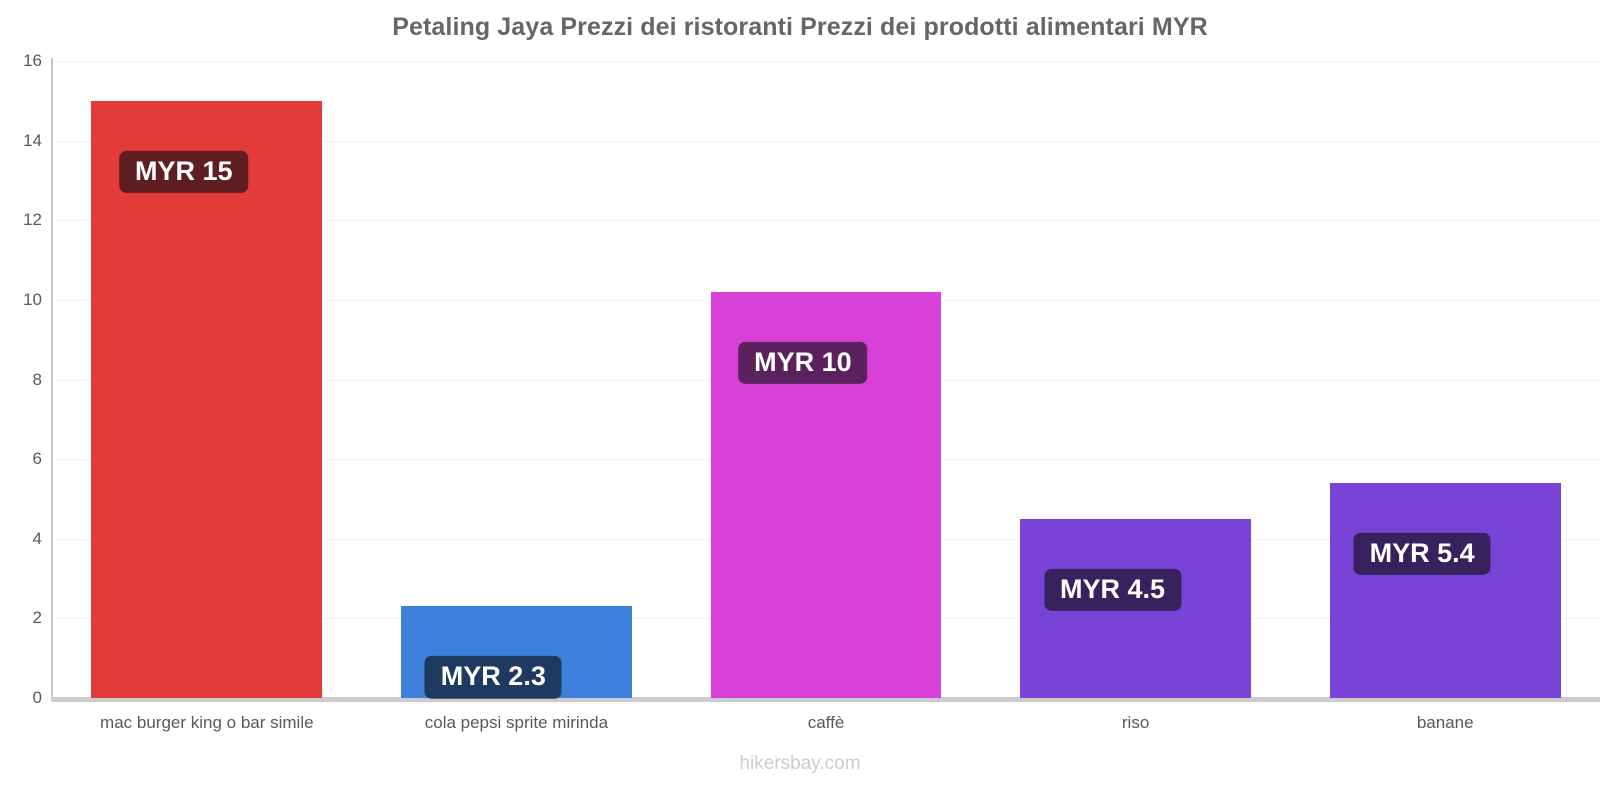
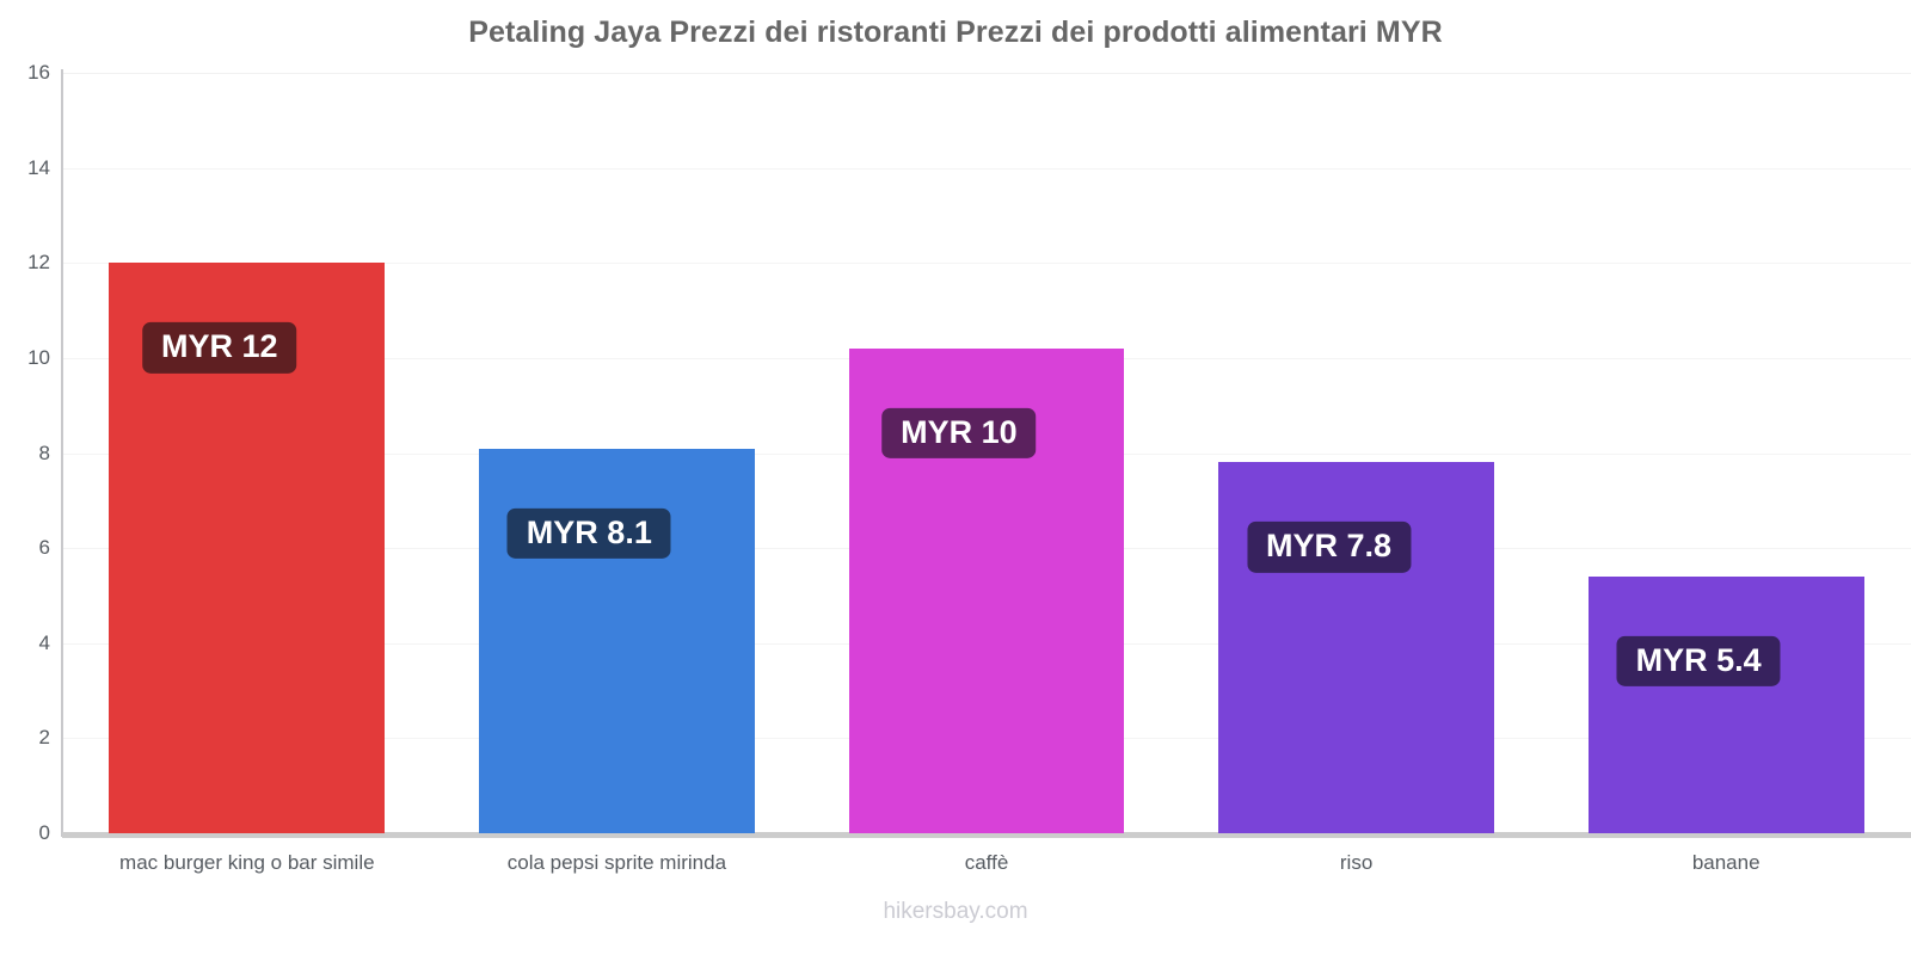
mac burger king o bar simile: 15 -> 12
cola pepsi sprite mirinda: 2.3 -> 8.1
riso: 4.5 -> 7.8
